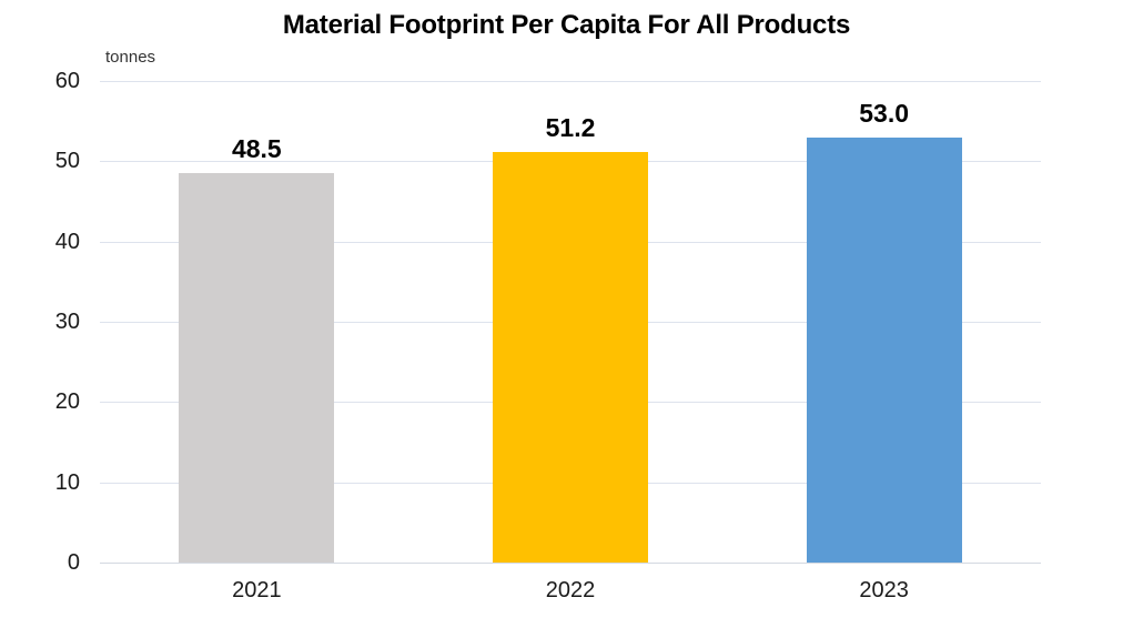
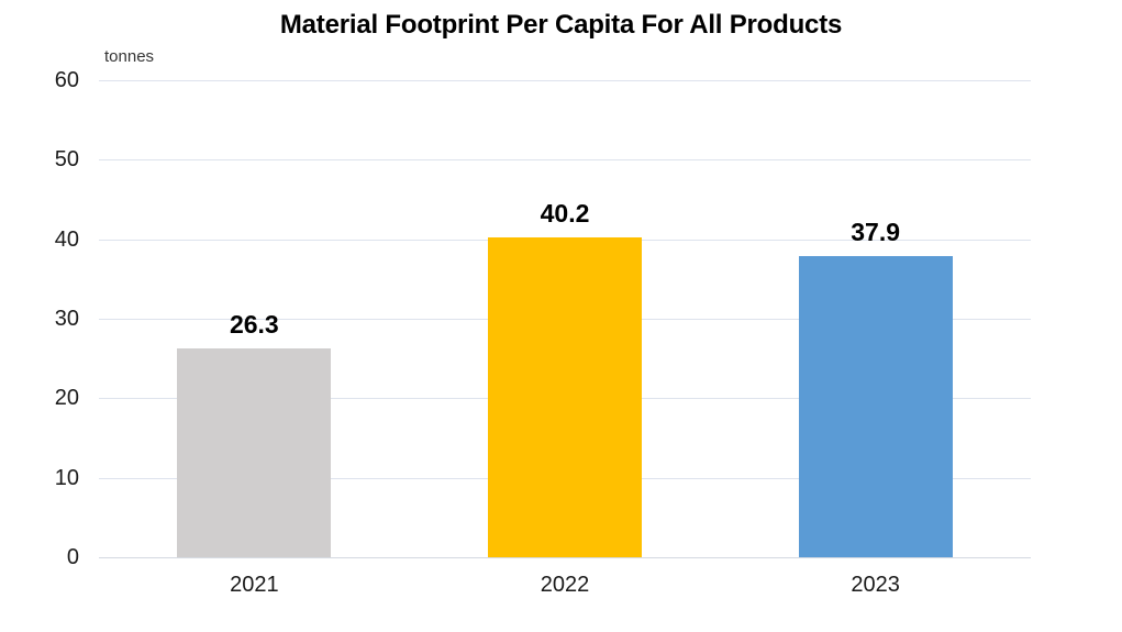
2021: 48.5 -> 26.3
2022: 51.2 -> 40.2
2023: 53.0 -> 37.9
